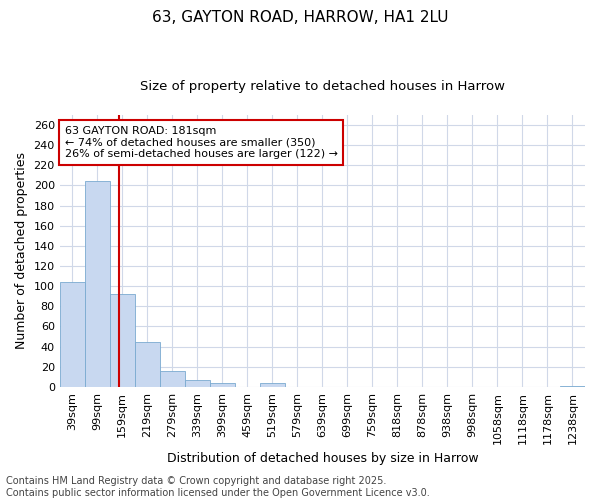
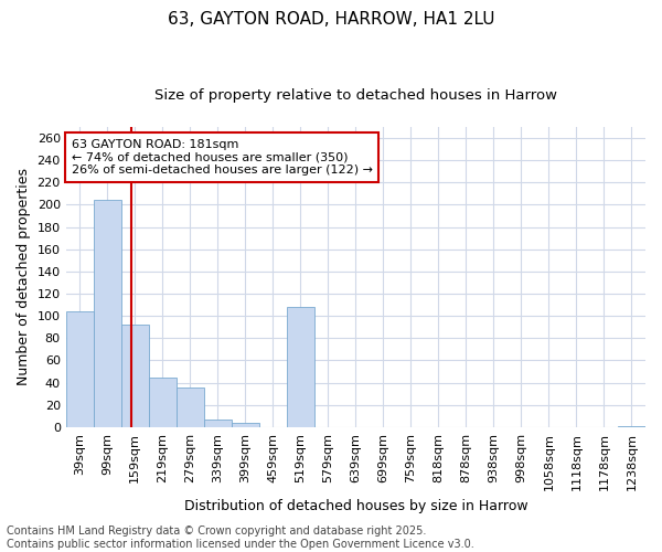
279sqm: 16 -> 36
519sqm: 4 -> 108
